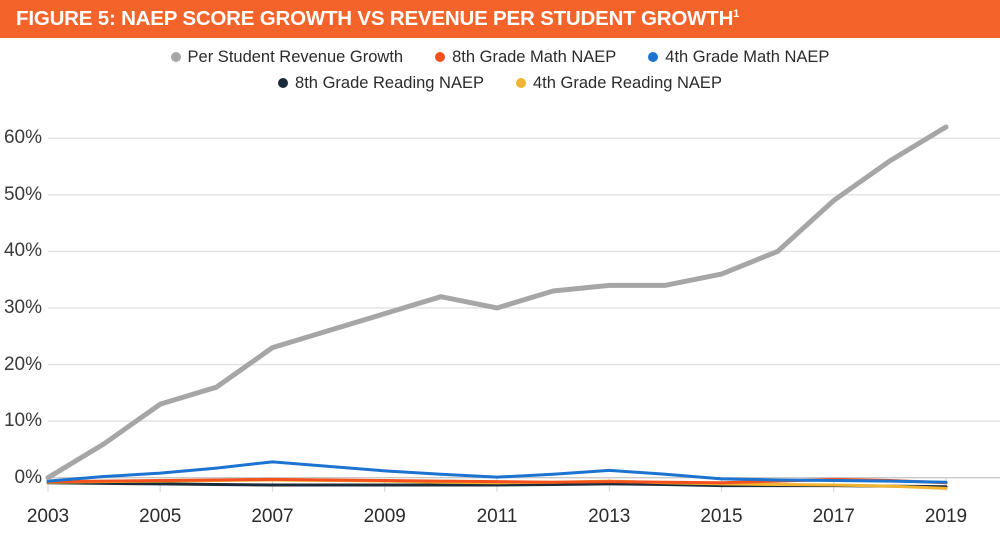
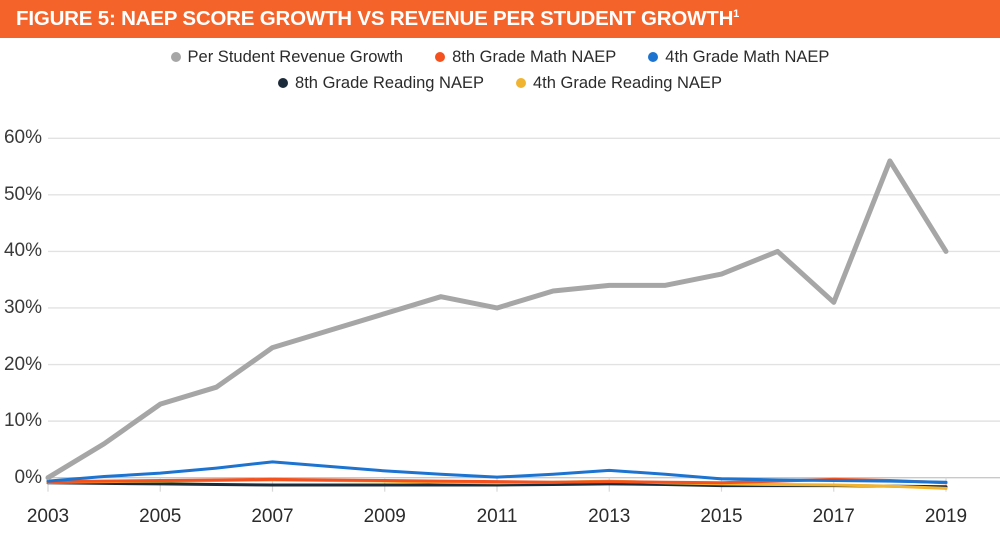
Per Student Revenue Growth/2017: 49% -> 31%
Per Student Revenue Growth/2019: 62% -> 40%
